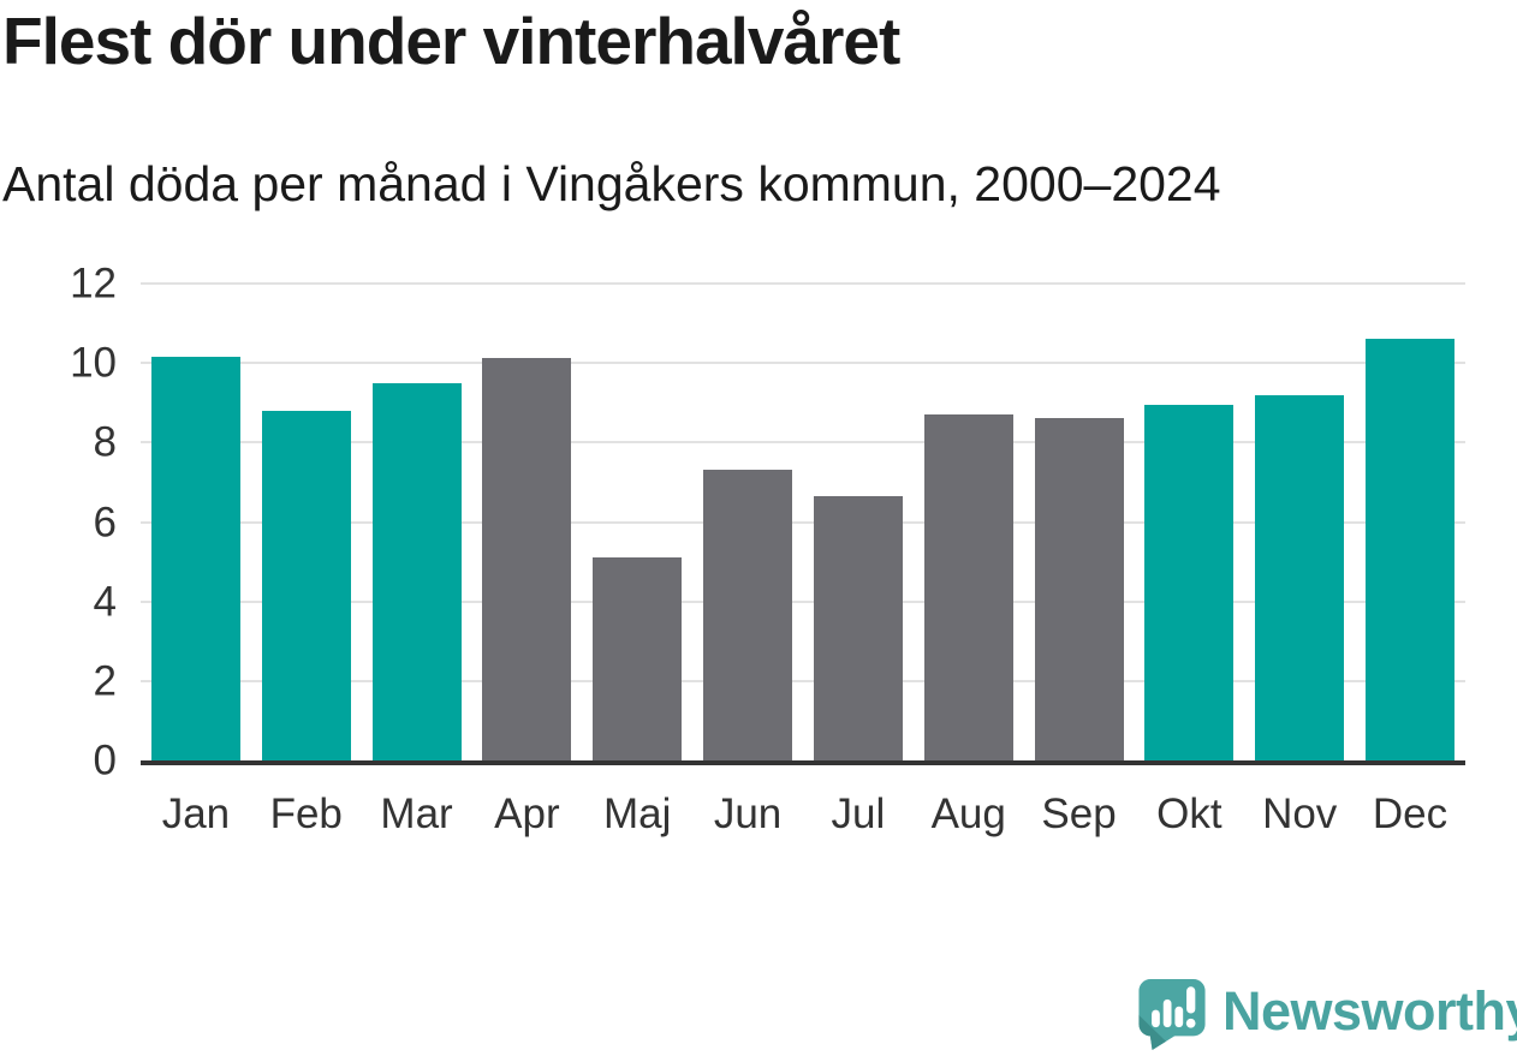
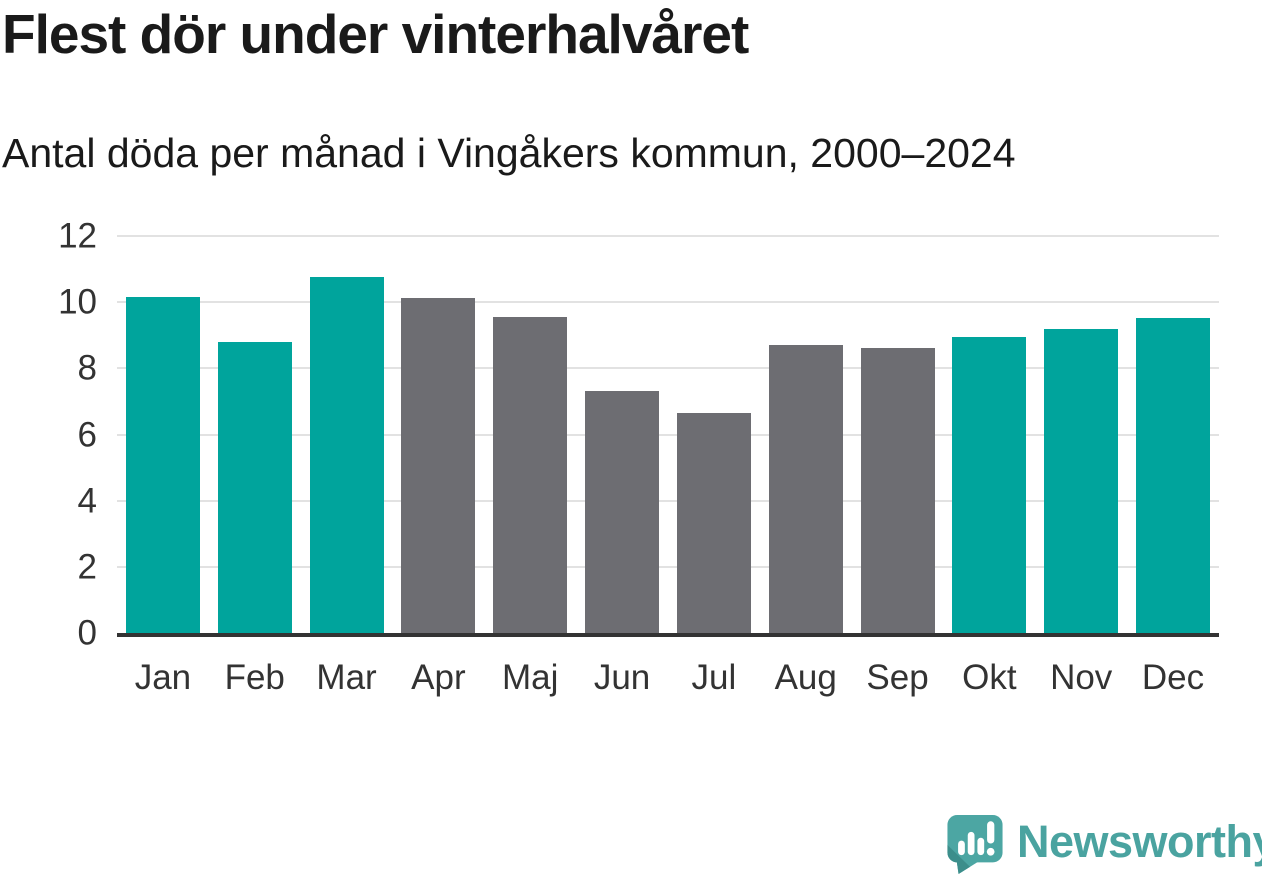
Mar: 9.5 -> 10.8
Maj: 5.1 -> 9.6
Dec: 10.6 -> 9.5
